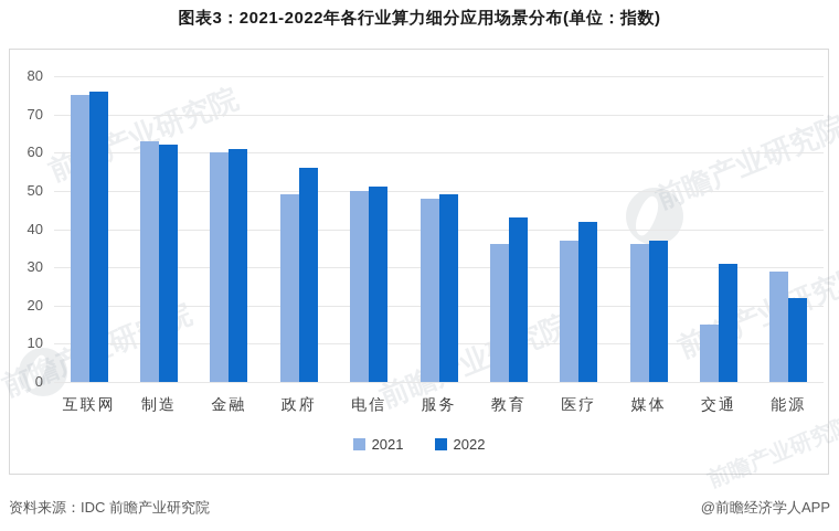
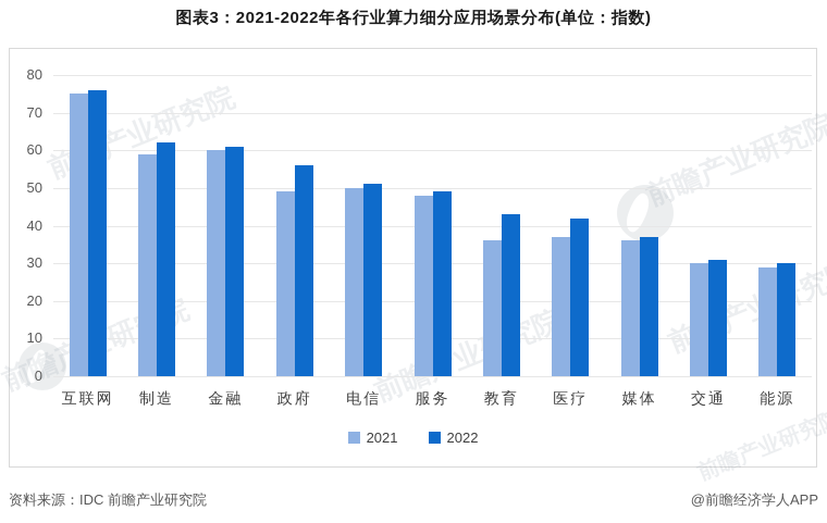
2021/制造: 63 -> 59
2021/交通: 15 -> 30
2022/能源: 22 -> 30
